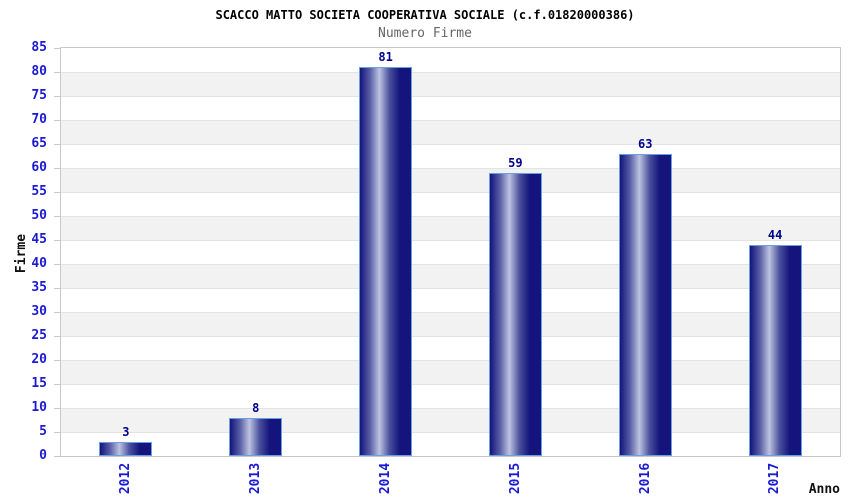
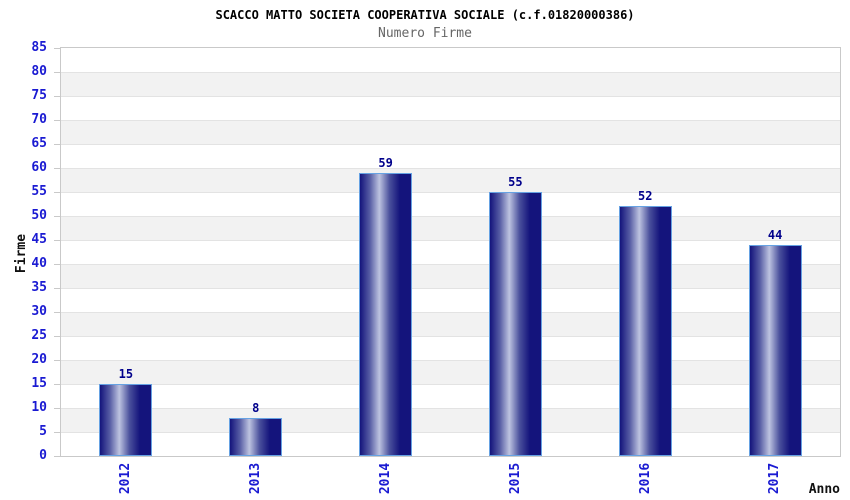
2012: 3 -> 15
2014: 81 -> 59
2015: 59 -> 55
2016: 63 -> 52
